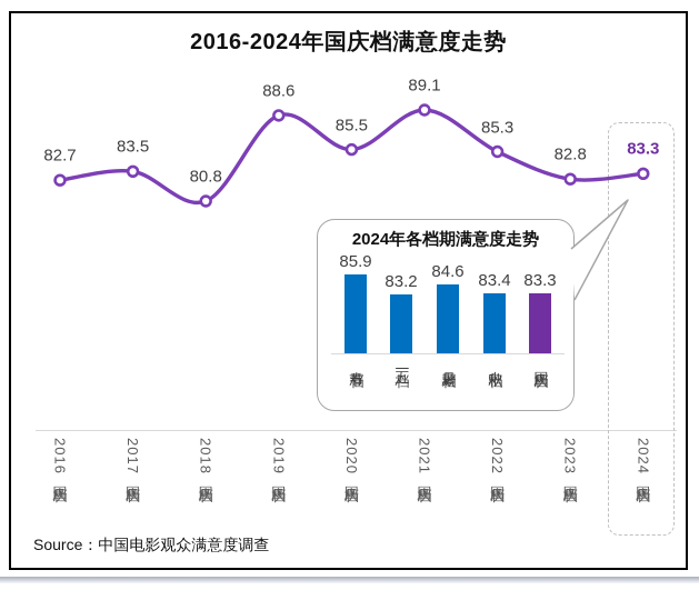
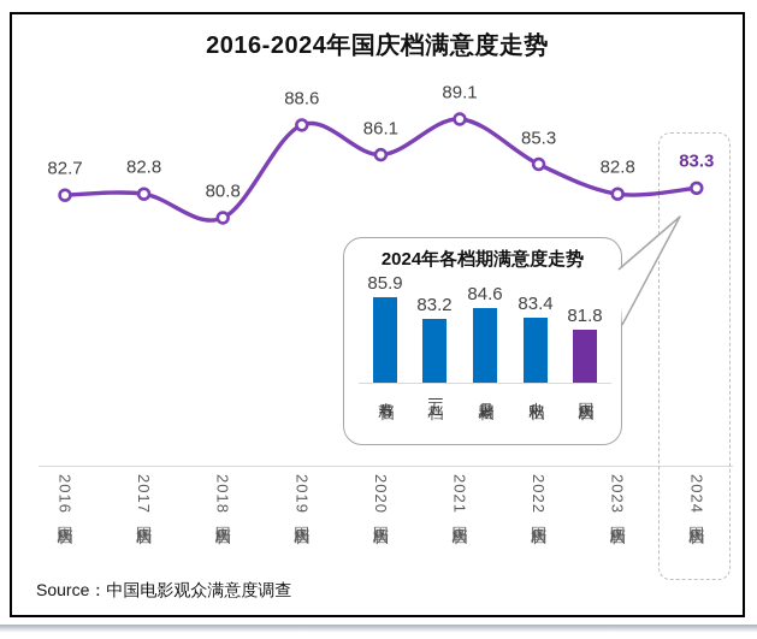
2016-2024年国庆档满意度走势/2017国庆档: 83.5 -> 82.8
2016-2024年国庆档满意度走势/2020国庆档: 85.5 -> 86.1
2024年各档期满意度走势/国庆档: 83.3 -> 81.8
